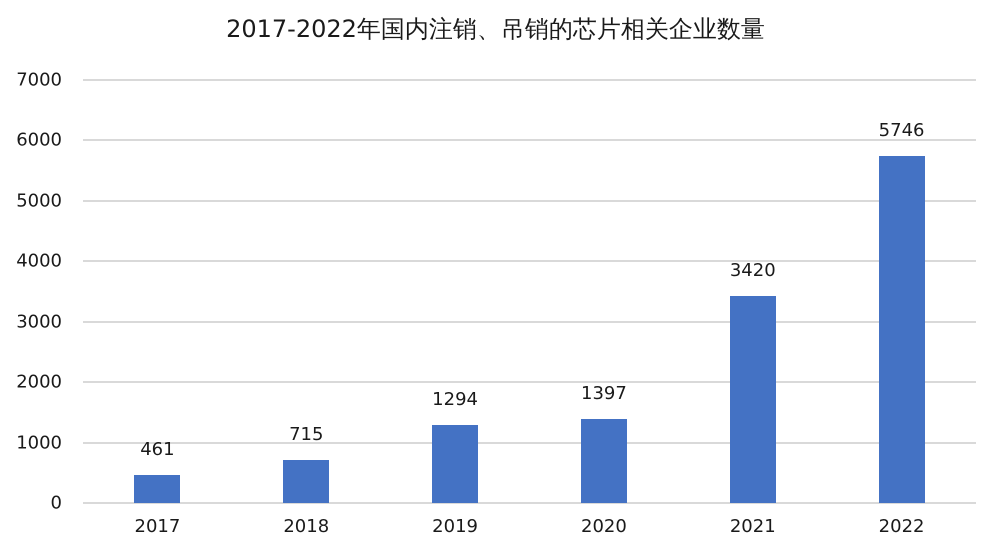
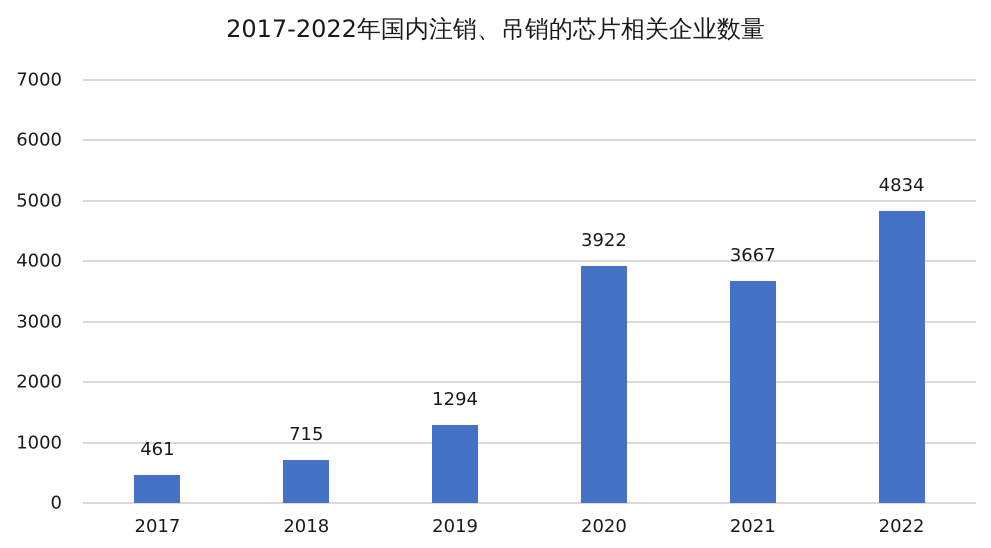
2020: 1397 -> 3922
2021: 3420 -> 3667
2022: 5746 -> 4834
